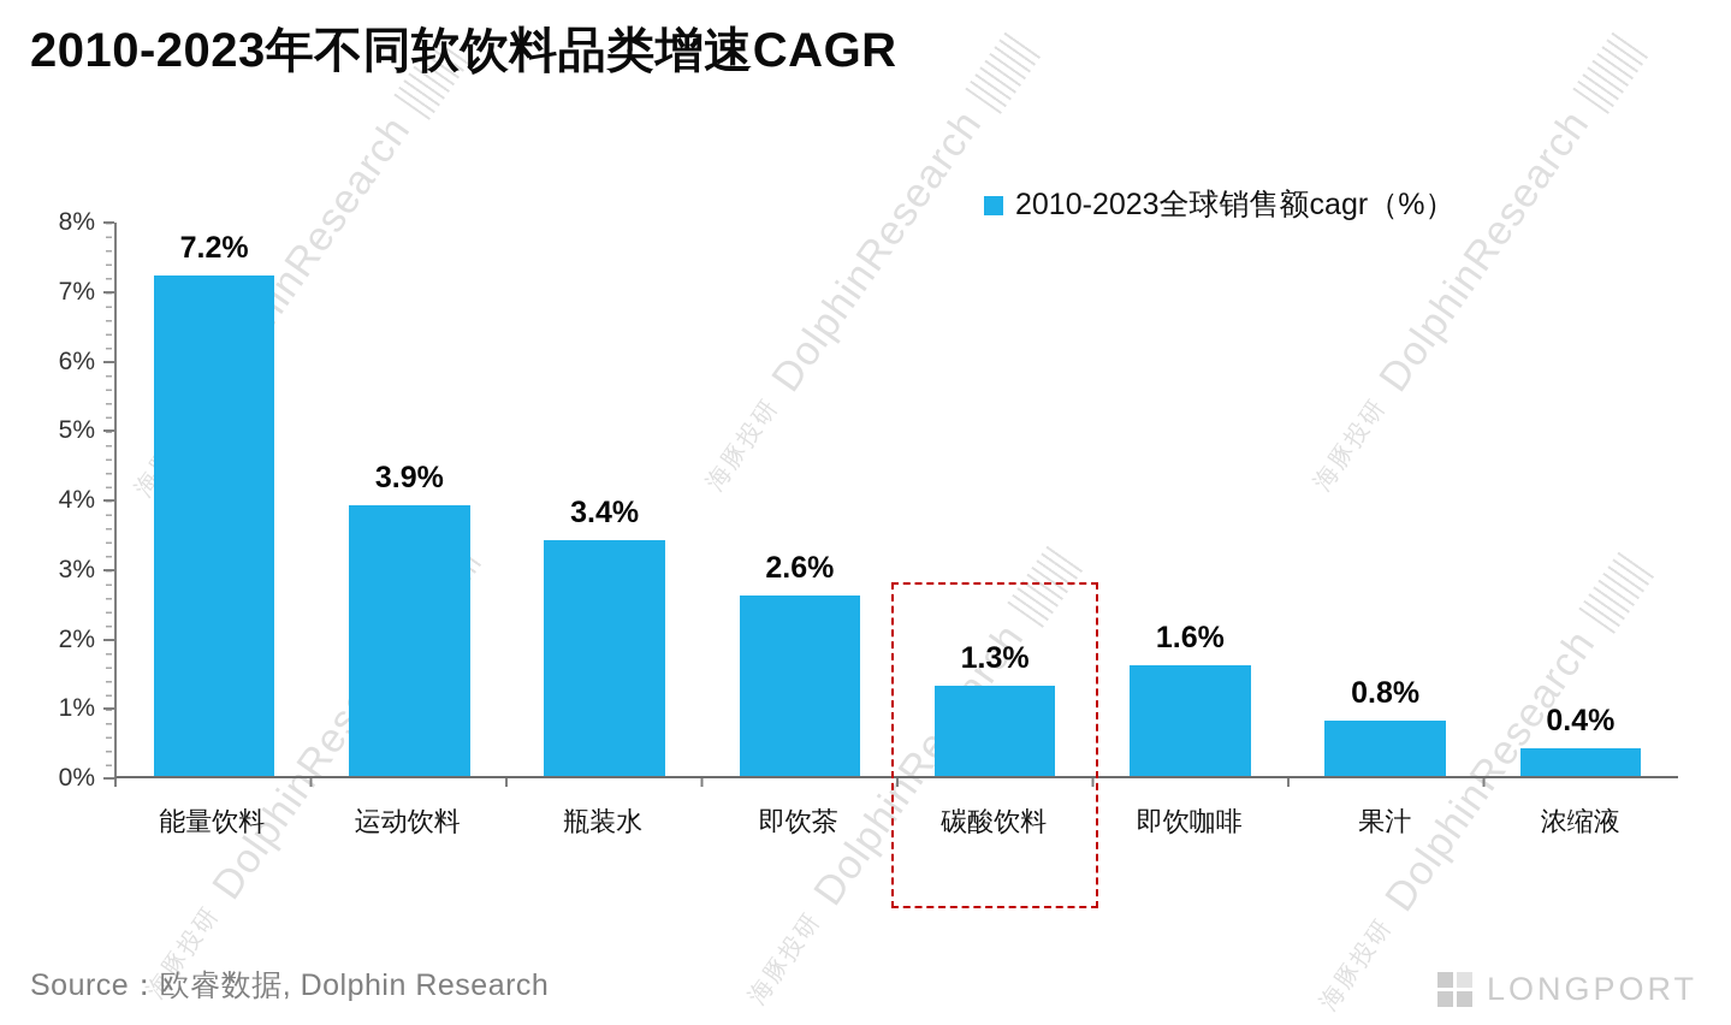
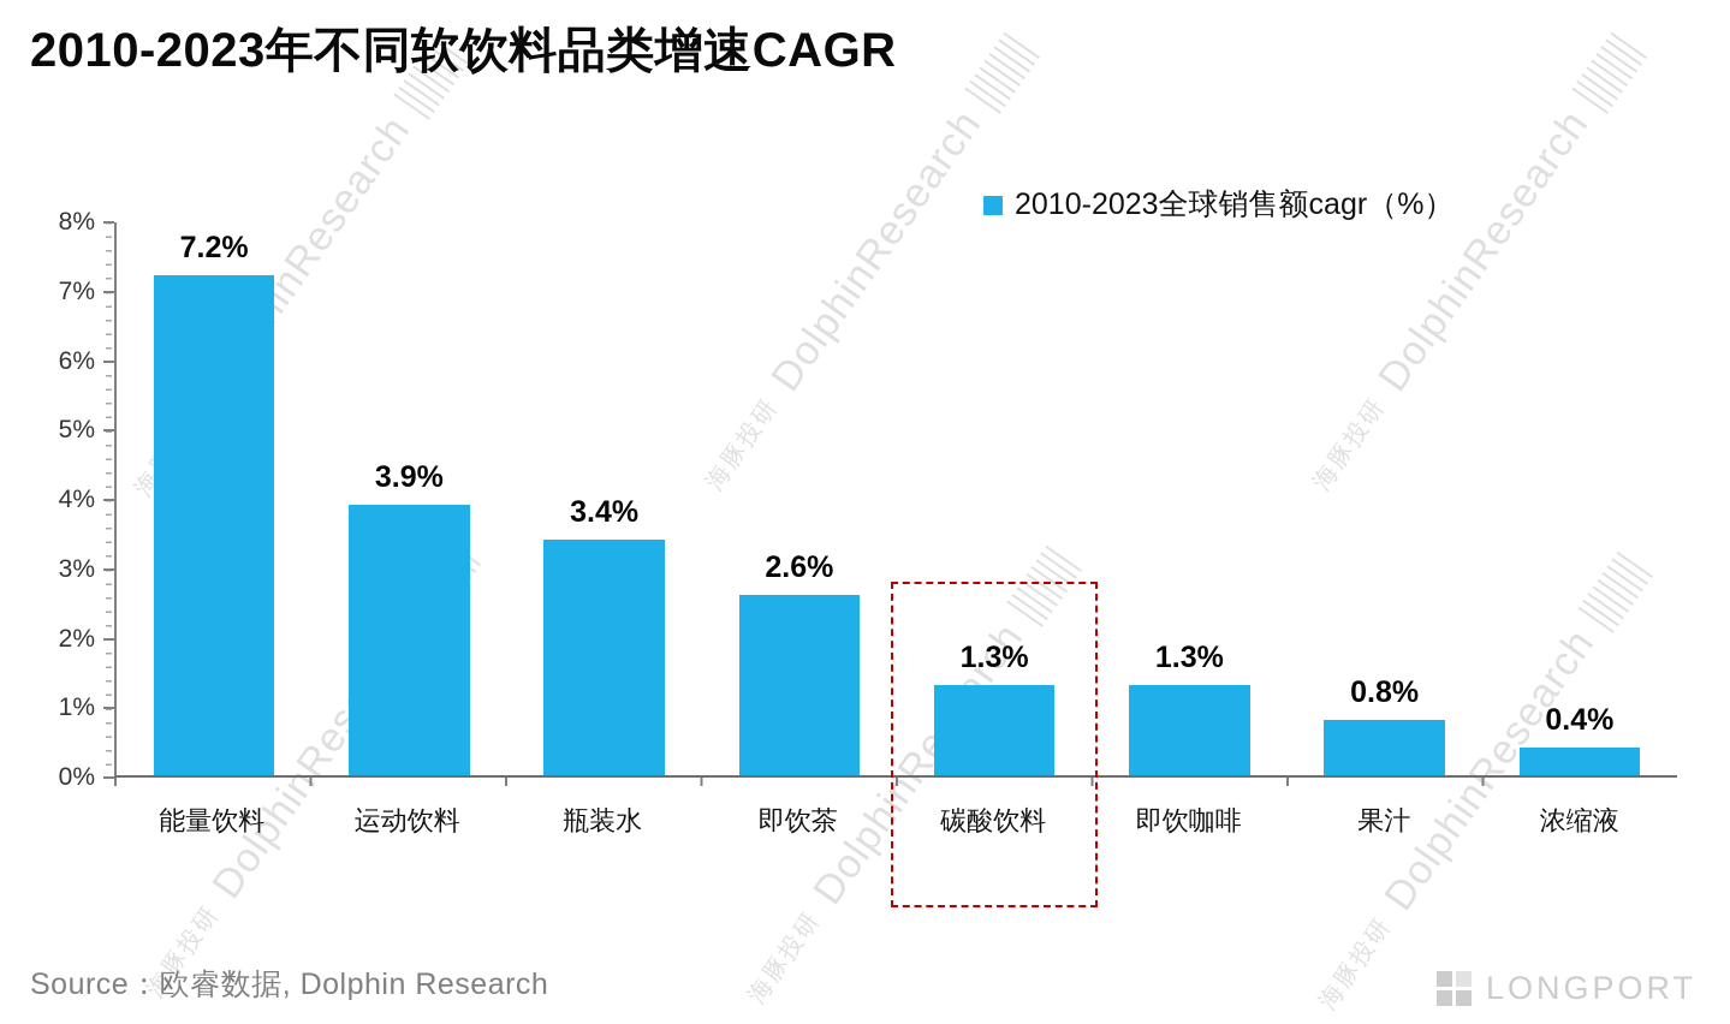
即饮咖啡: 1.6% -> 1.3%
